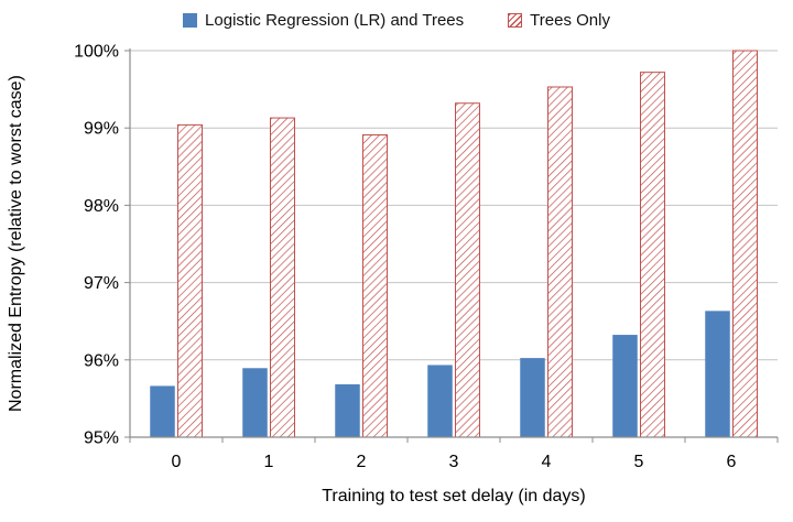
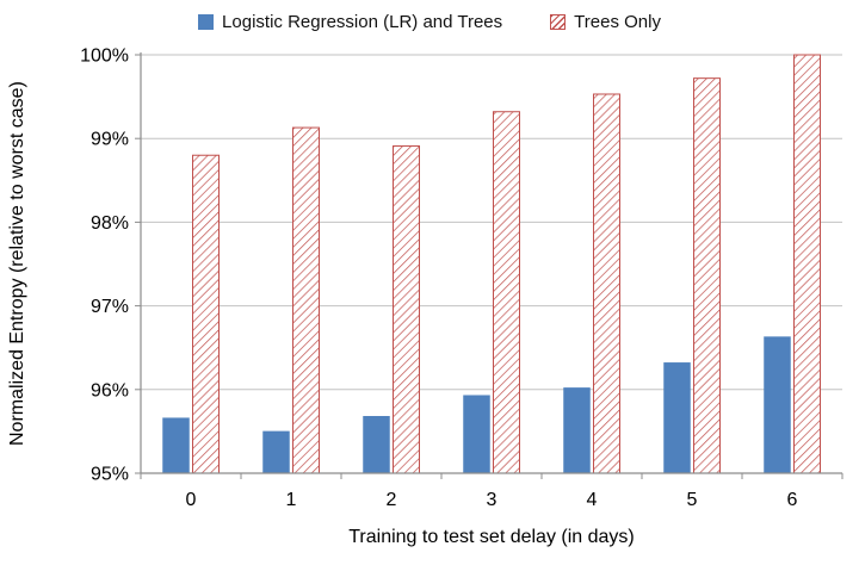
Trees Only/0: 99.0% -> 98.8%
Logistic Regression (LR) and Trees/1: 95.9% -> 95.5%
